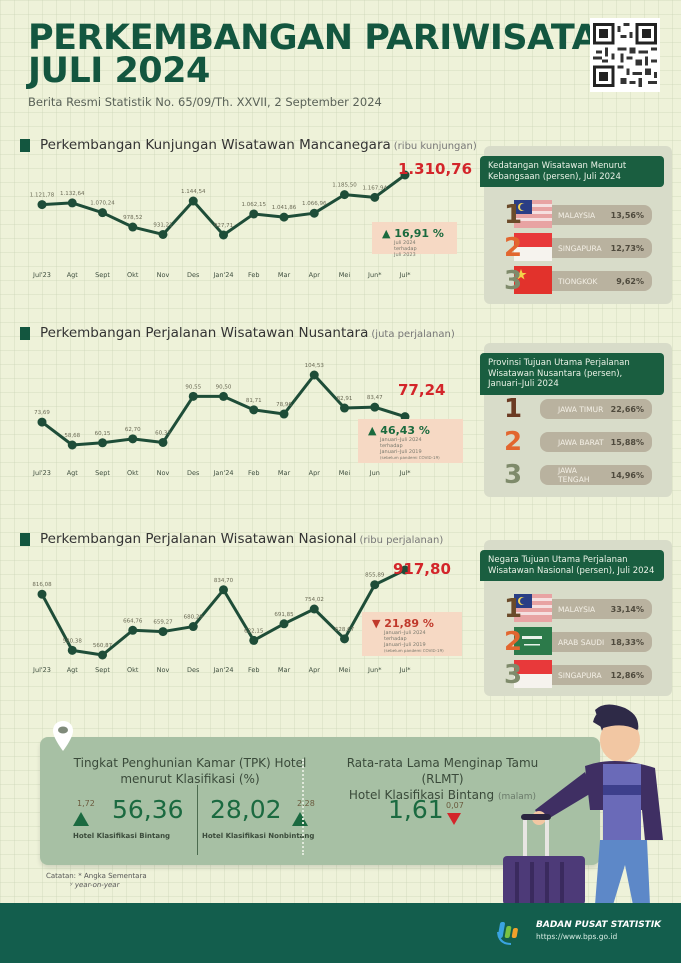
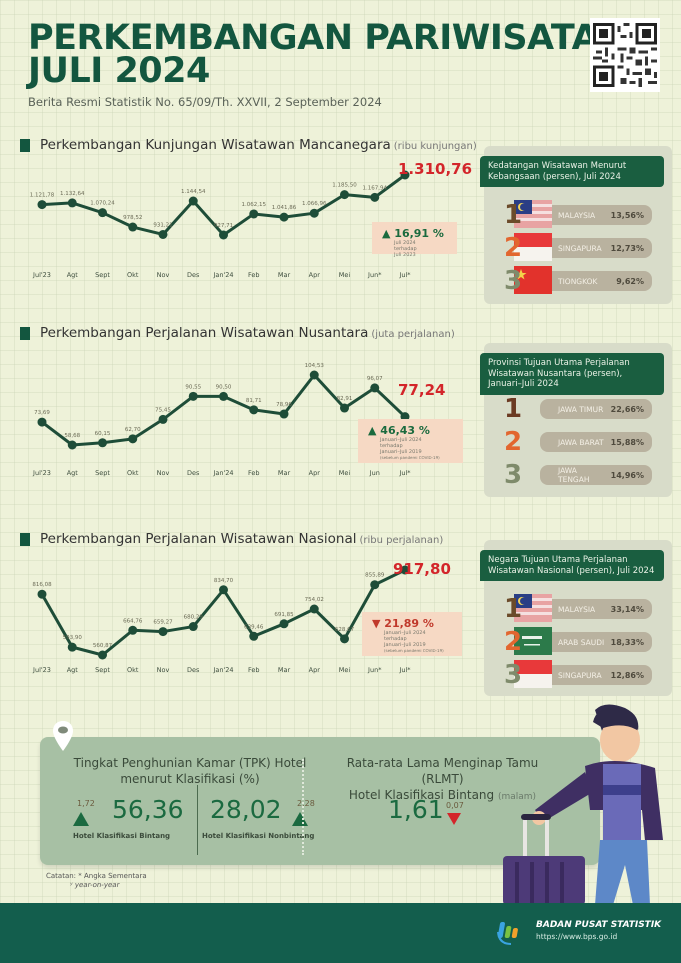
Perkembangan Perjalanan Wisatawan Nusantara/Nov: 60,33 -> 75,45
Perkembangan Perjalanan Wisatawan Nusantara/Jun: 83,47 -> 96,07
Perkembangan Perjalanan Wisatawan Nasional/Agt: 580,38 -> 593,90
Perkembangan Perjalanan Wisatawan Nasional/Feb: 622,15 -> 639,46
